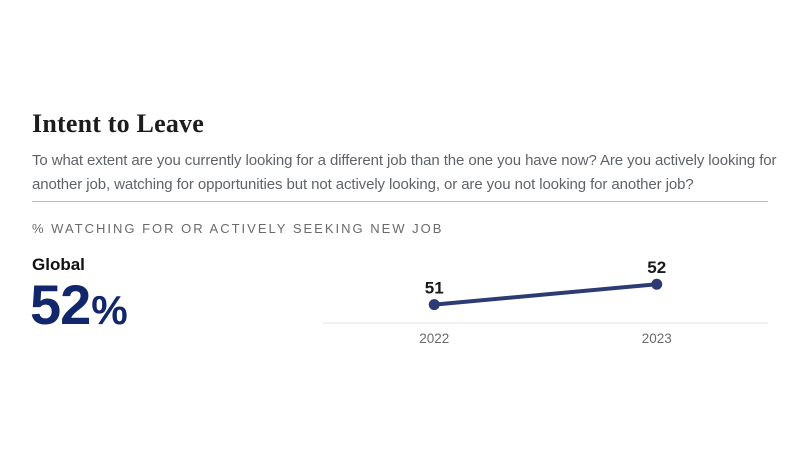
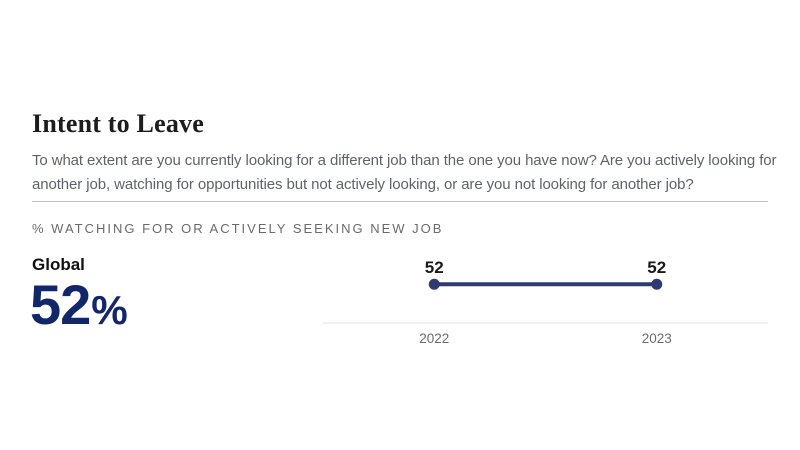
2022: 51 -> 52
